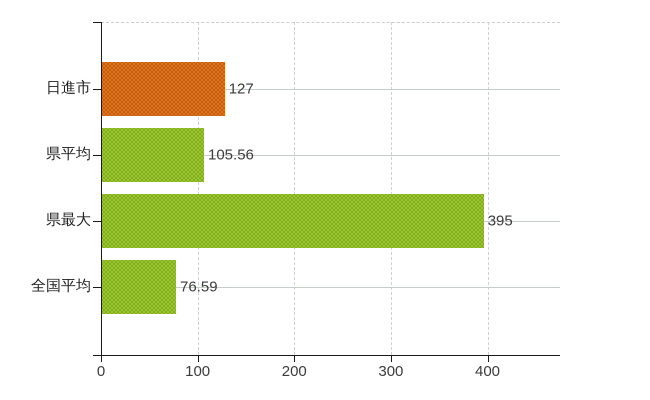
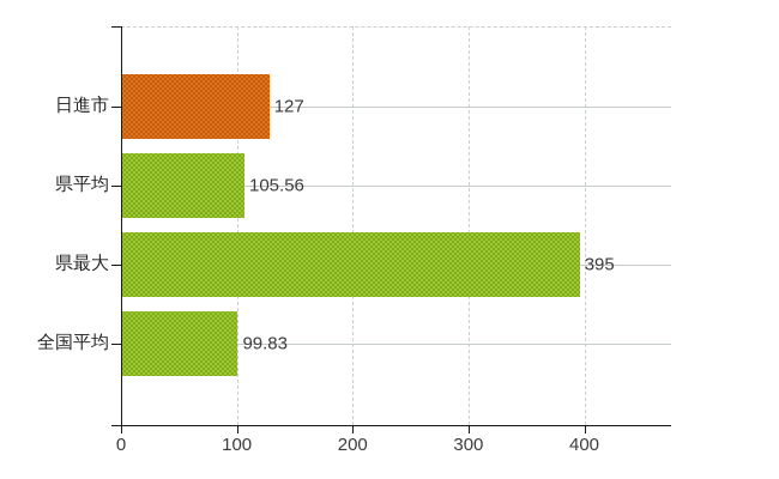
全国平均: 76.59 -> 99.83
